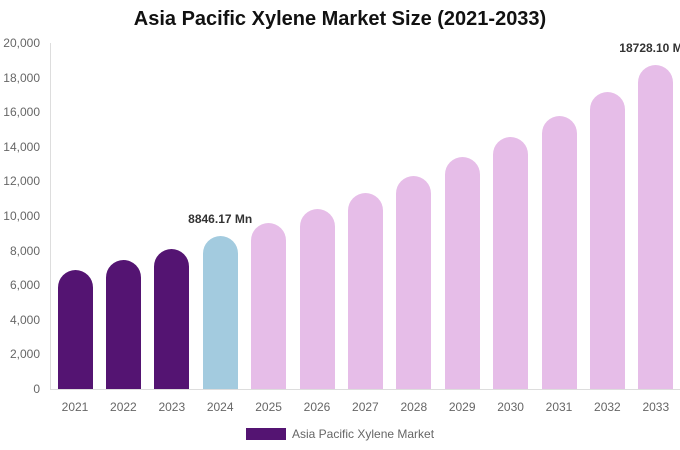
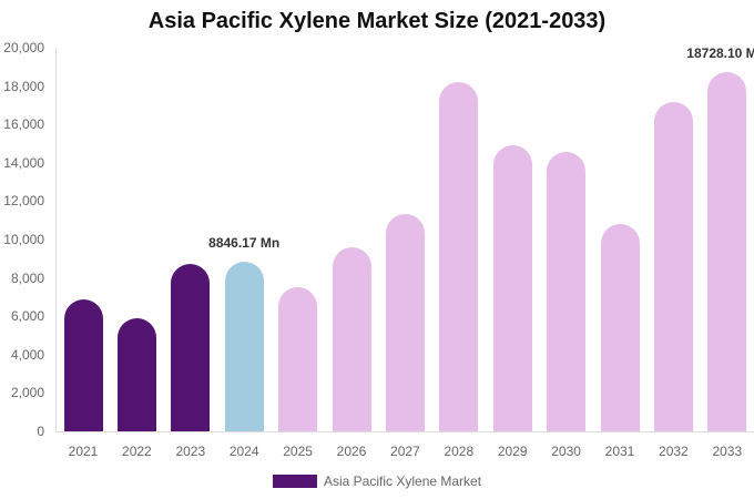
2022: 7500 -> 5900
2023: 8100 -> 8700
2025: 9600 -> 7500
2026: 10400 -> 9600
2028: 12300 -> 18200
2029: 13400 -> 14900
2031: 15800 -> 10800
